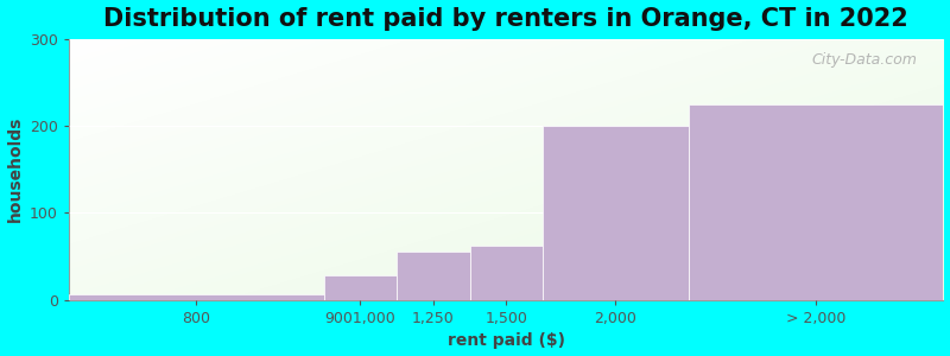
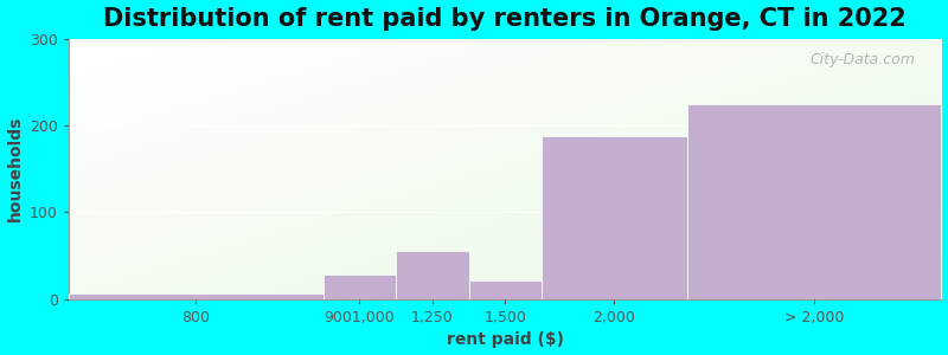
1,500: 63 -> 22
2,000: 200 -> 188
